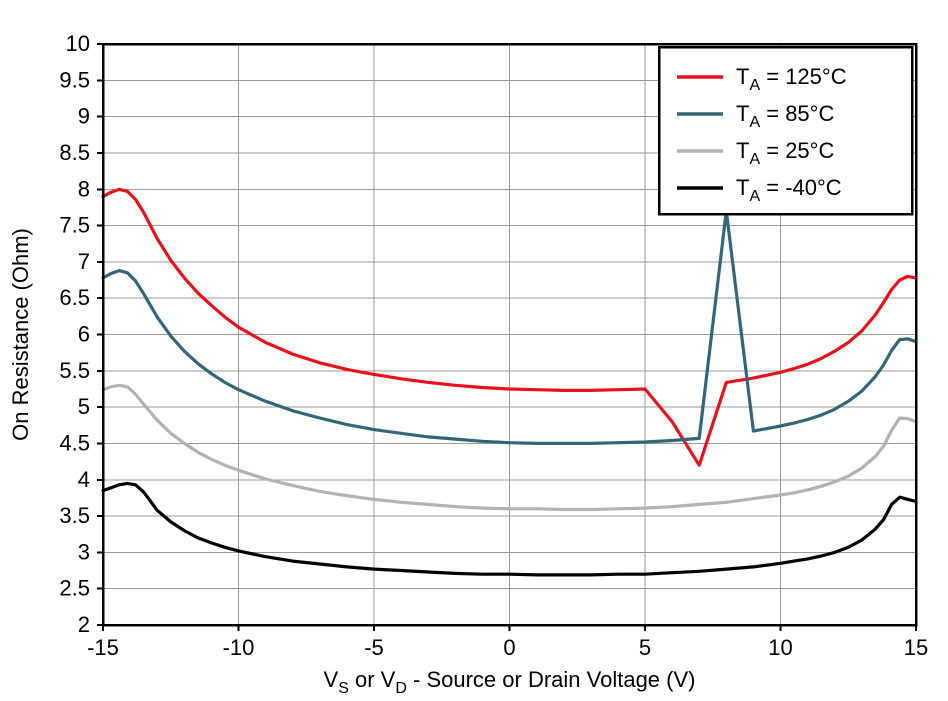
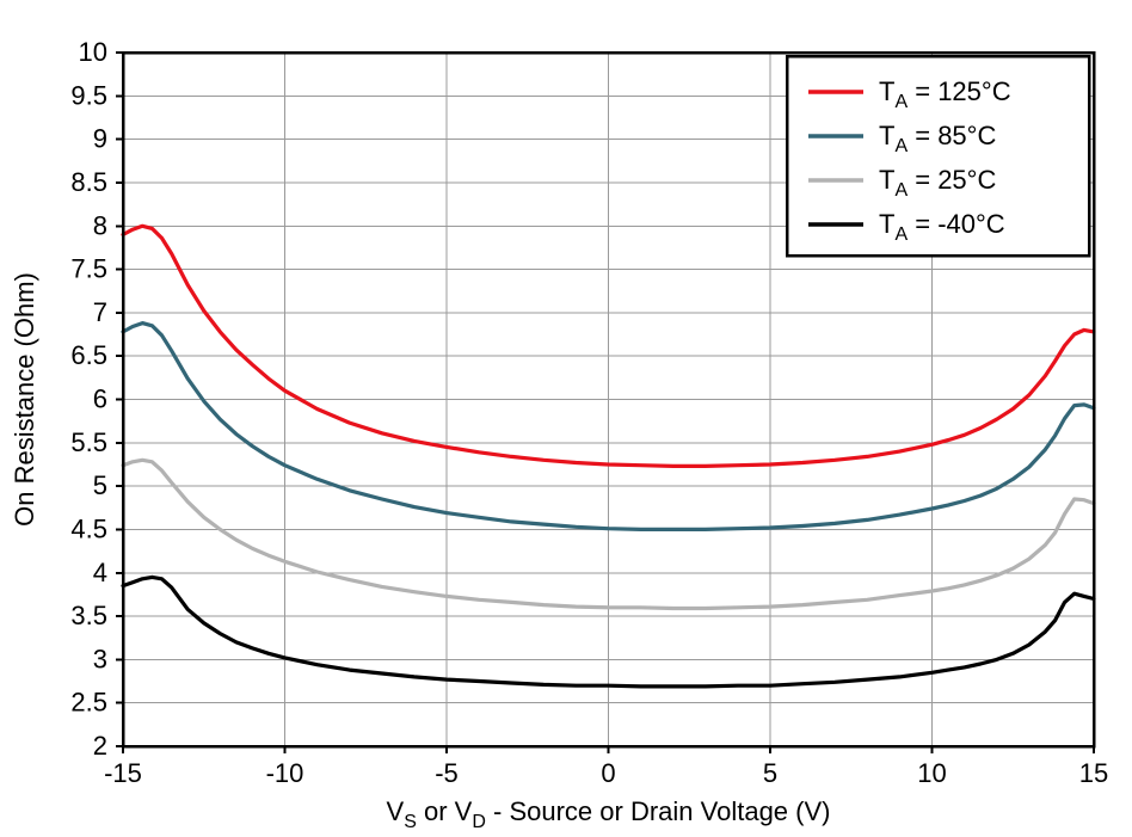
TA = 125°C/6: 4.8 -> 5.3
TA = 125°C/7: 4.2 -> 5.3
TA = 85°C/8: 7.7 -> 4.6
